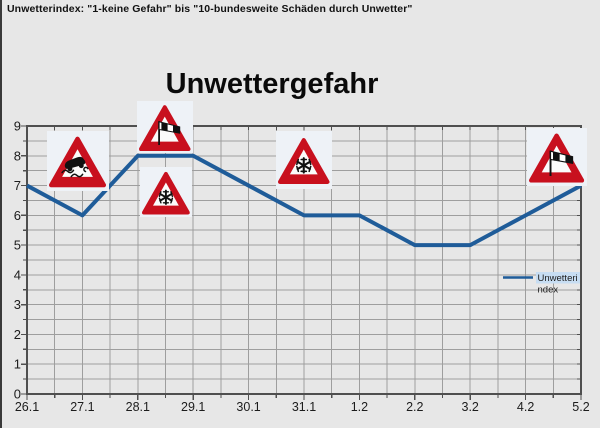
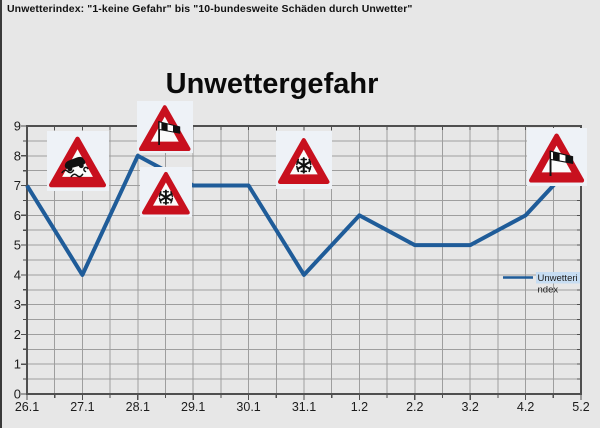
27.1: 6 -> 4
29.1: 8 -> 7
31.1: 6 -> 4
5.2: 7 -> 8
